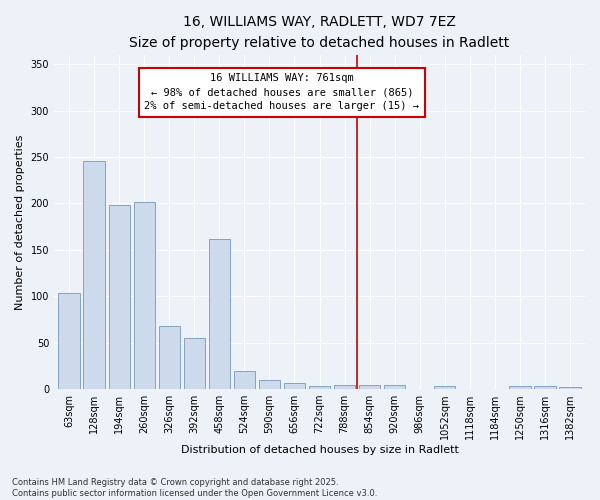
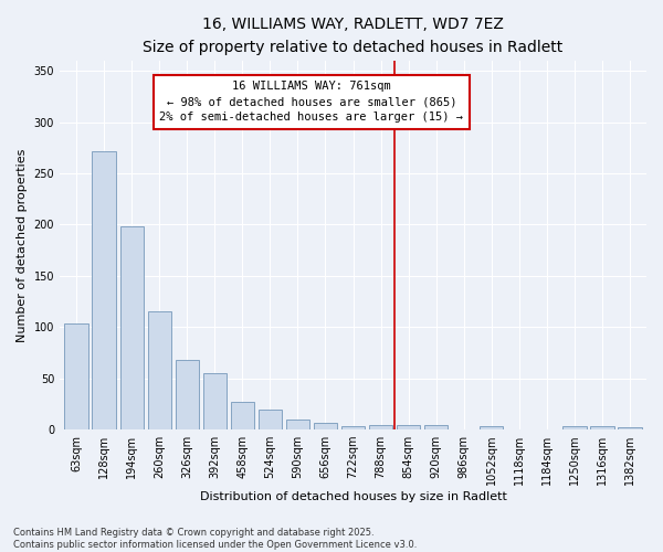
128sqm: 246 -> 272
260sqm: 202 -> 115
458sqm: 162 -> 27
